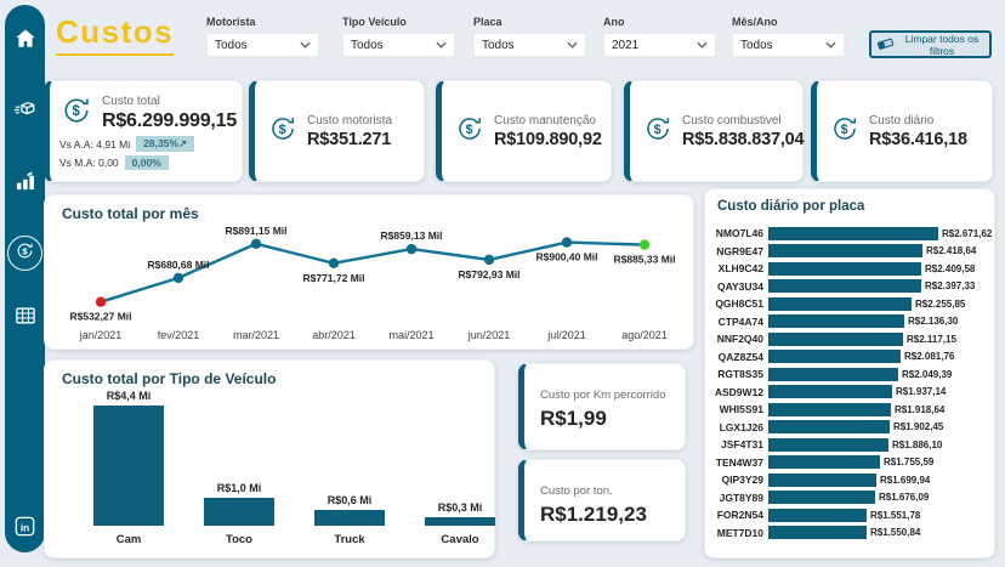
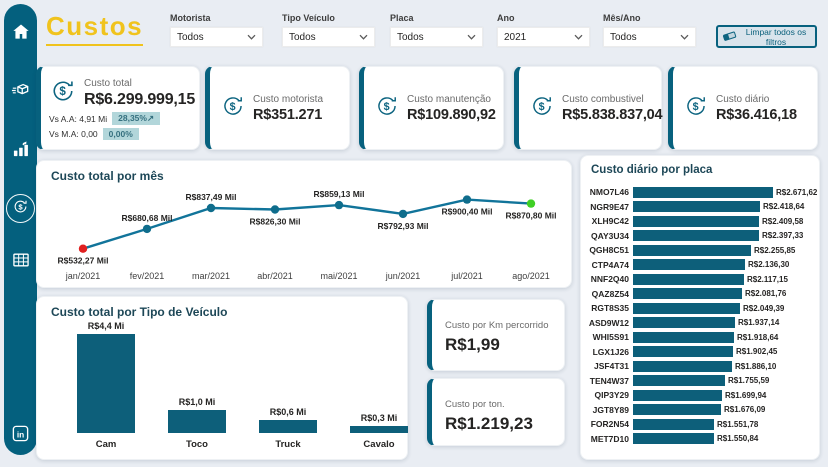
Custo total por mês/mar/2021: 891,15 -> 837,49
Custo total por mês/abr/2021: 771,72 -> 826,30
Custo total por mês/ago/2021: 885,33 -> 870,80
